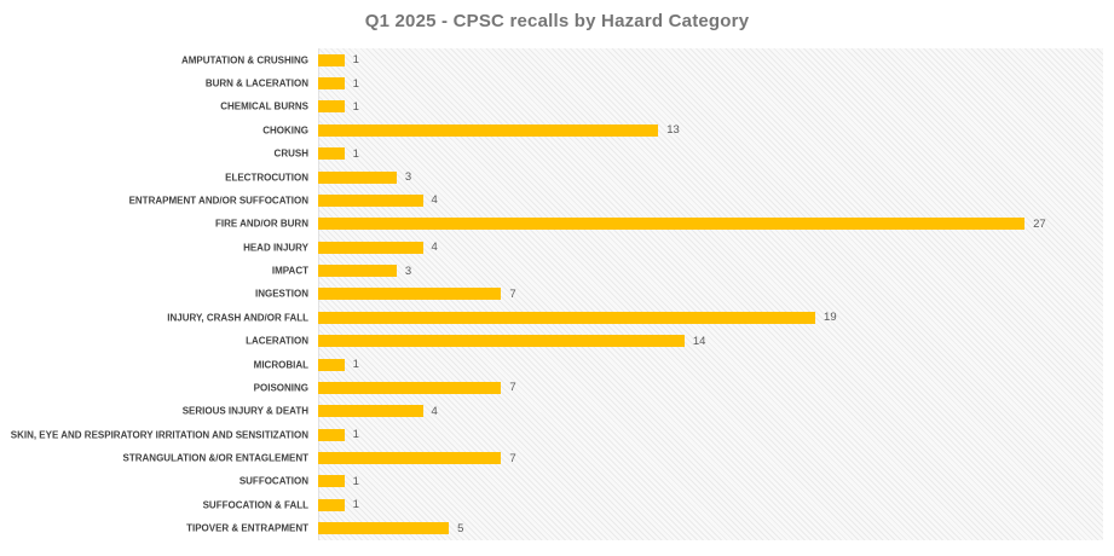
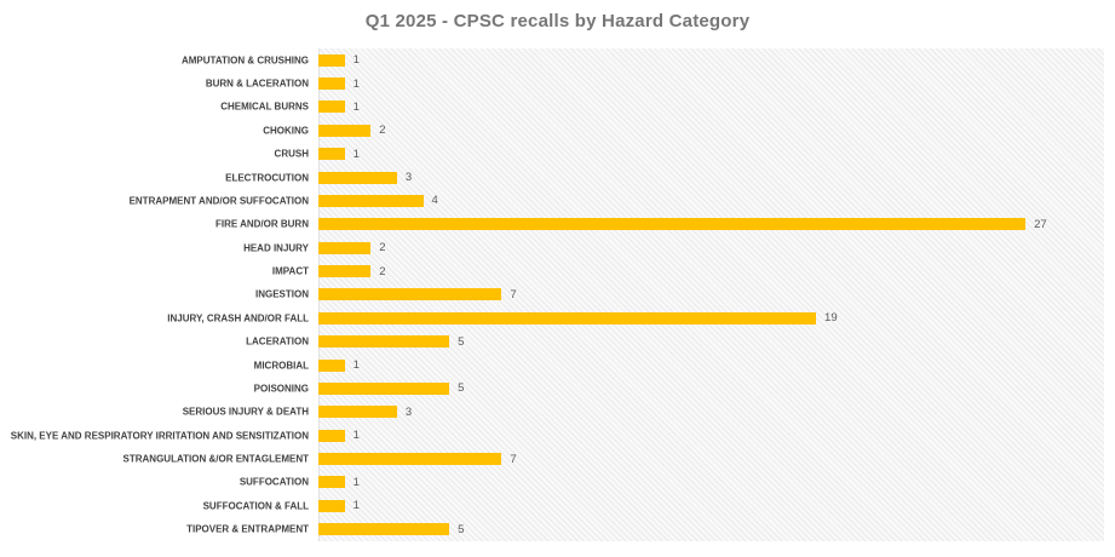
CHOKING: 13 -> 2
HEAD INJURY: 4 -> 2
IMPACT: 3 -> 2
LACERATION: 14 -> 5
POISONING: 7 -> 5
SERIOUS INJURY & DEATH: 4 -> 3
